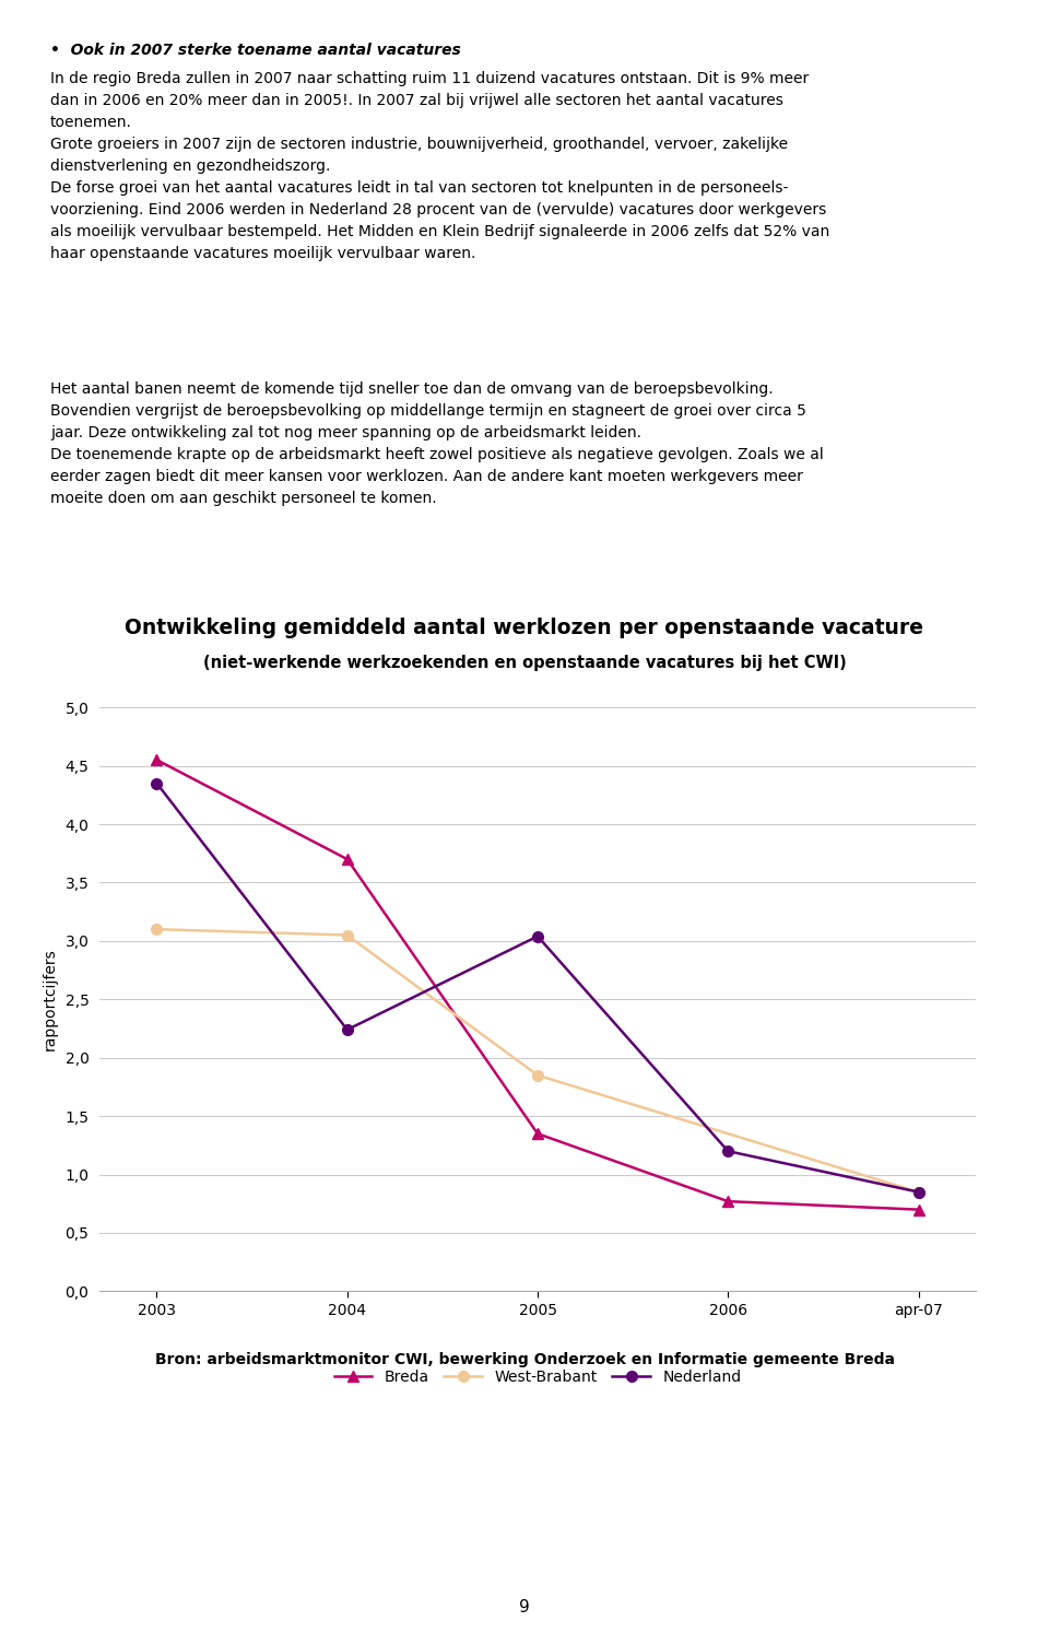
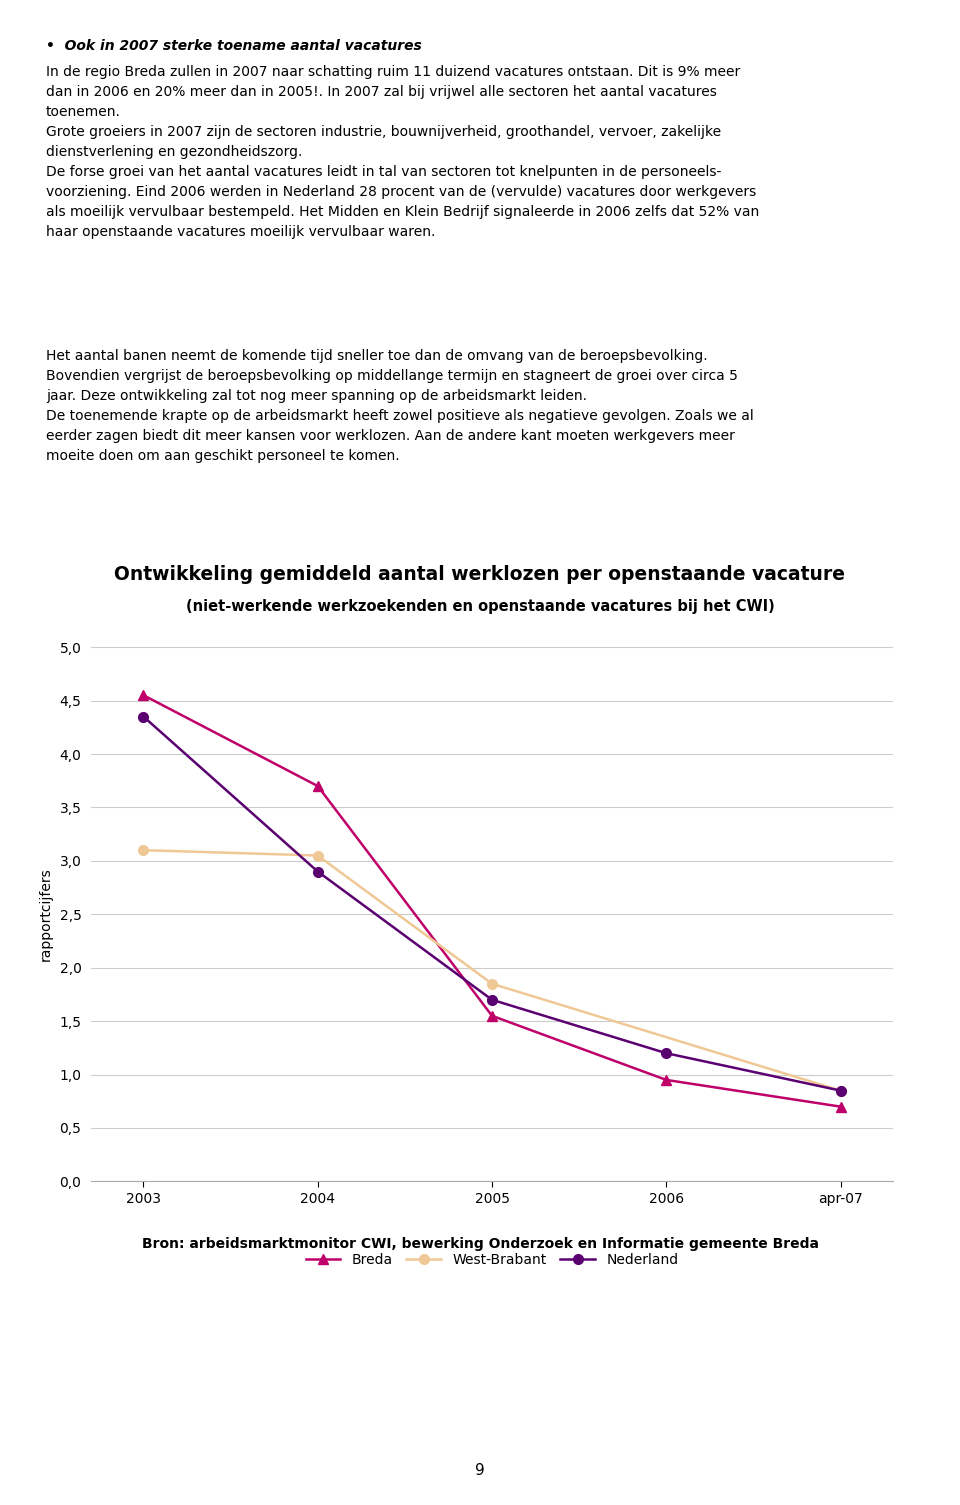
Nederland/2004: 2,24 -> 2,90
Breda/2005: 1,35 -> 1,55
Nederland/2005: 3,04 -> 1,70
Breda/2006: 0,77 -> 0,95
